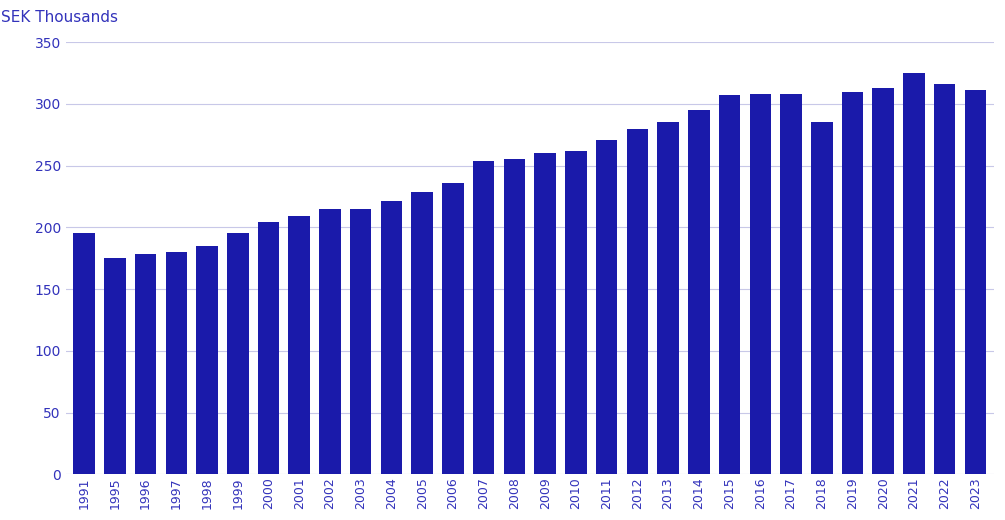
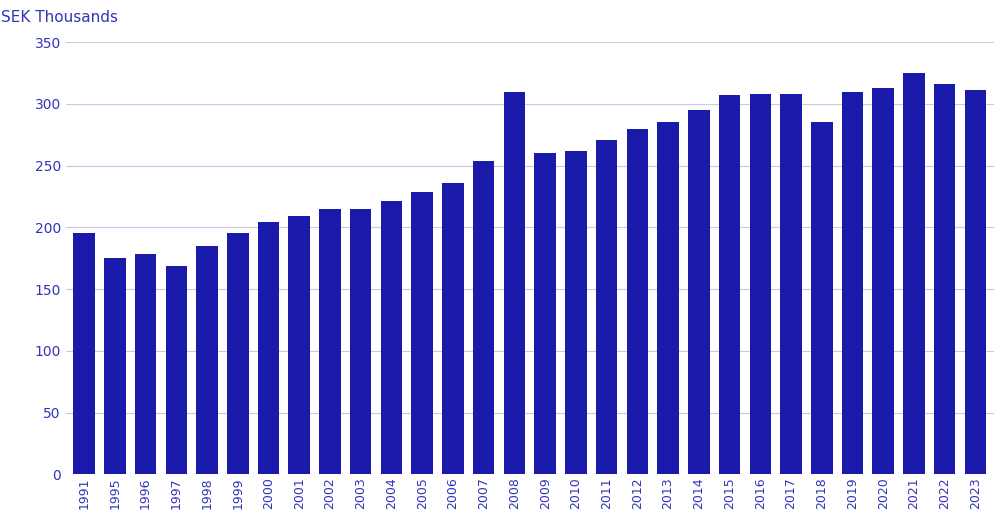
1997: 180 -> 169
2008: 255 -> 310
